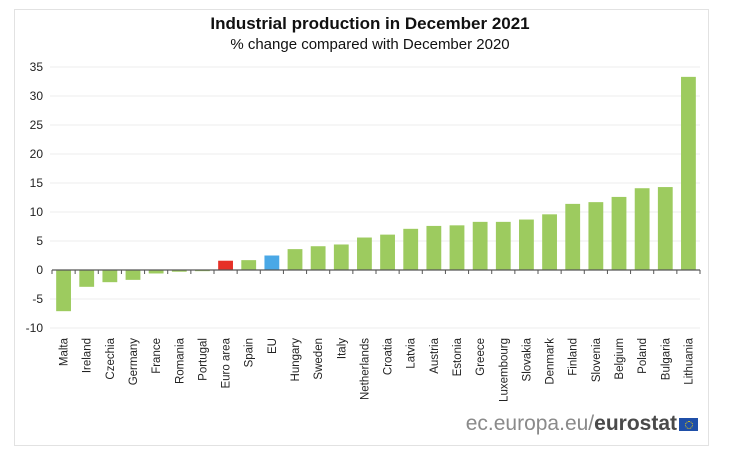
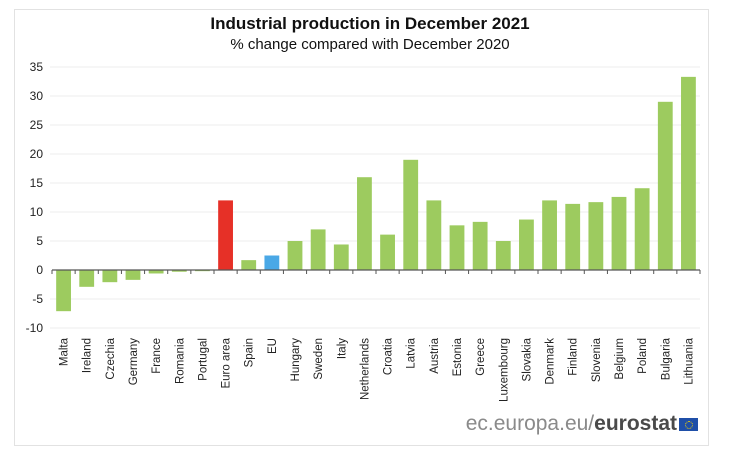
Euro area: 2 -> 12
Hungary: 4 -> 5
Sweden: 4 -> 7
Netherlands: 6 -> 16
Latvia: 7 -> 19
Austria: 8 -> 12
Luxembourg: 8 -> 5
Denmark: 10 -> 12
Bulgaria: 14 -> 29
